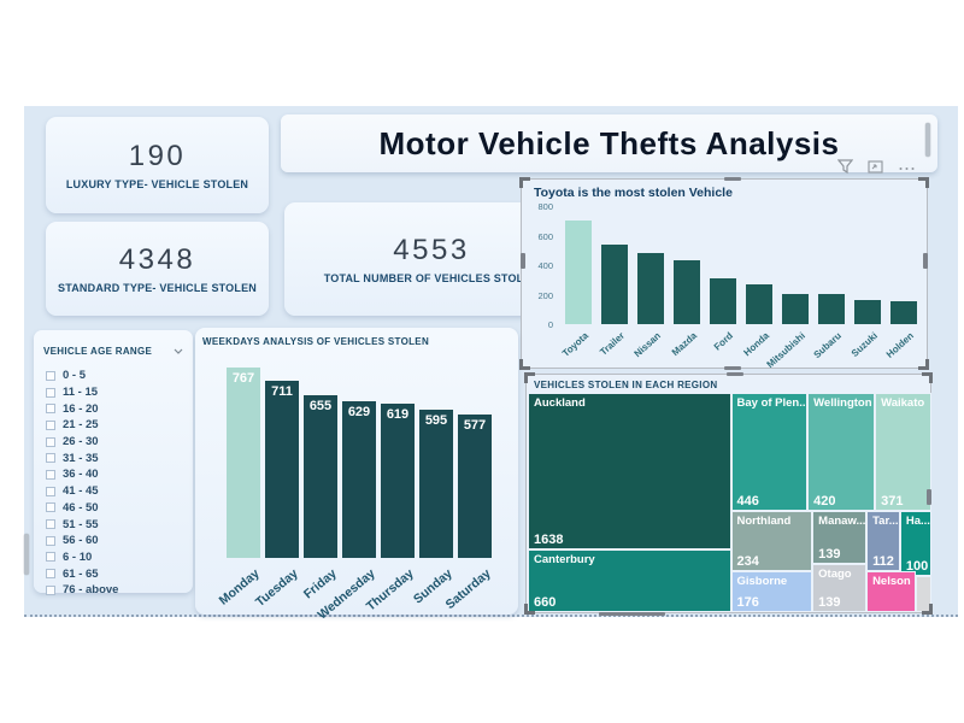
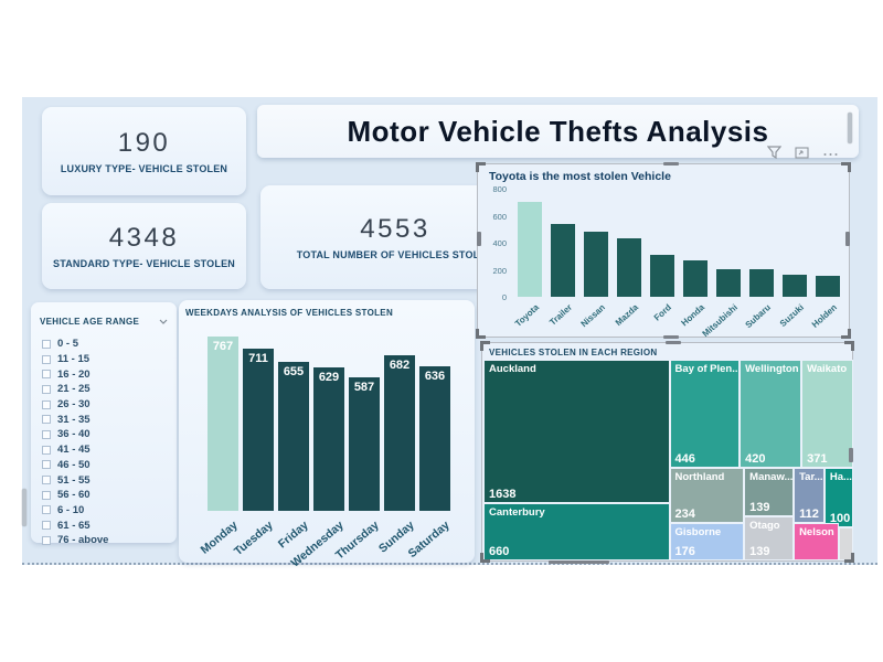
WEEKDAYS ANALYSIS OF VEHICLES STOLEN/Thursday: 619 -> 587
WEEKDAYS ANALYSIS OF VEHICLES STOLEN/Sunday: 595 -> 682
WEEKDAYS ANALYSIS OF VEHICLES STOLEN/Saturday: 577 -> 636
